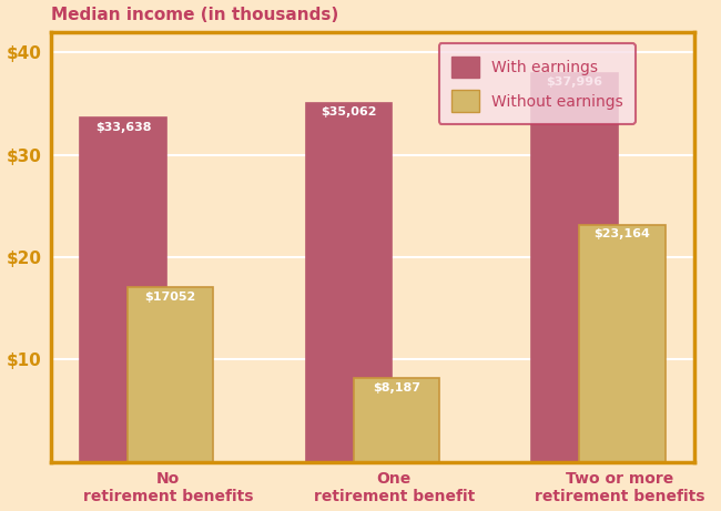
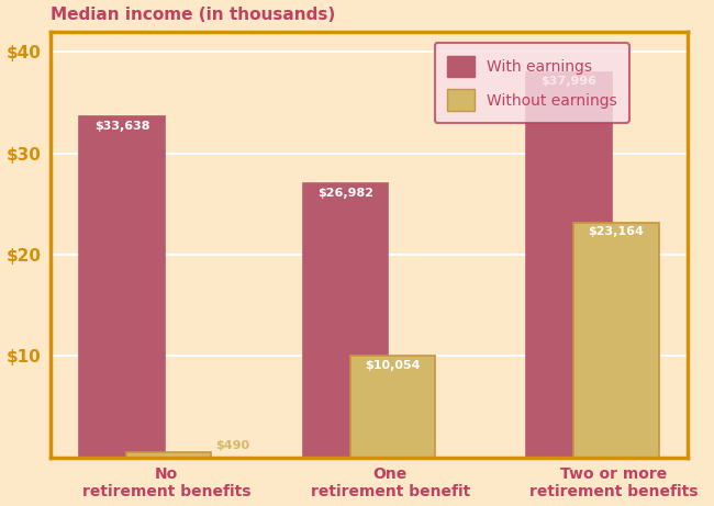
Without earnings/No retirement benefits: $17052 -> $490
With earnings/One retirement benefit: $35,062 -> $26,982
Without earnings/One retirement benefit: $8,187 -> $10,054
